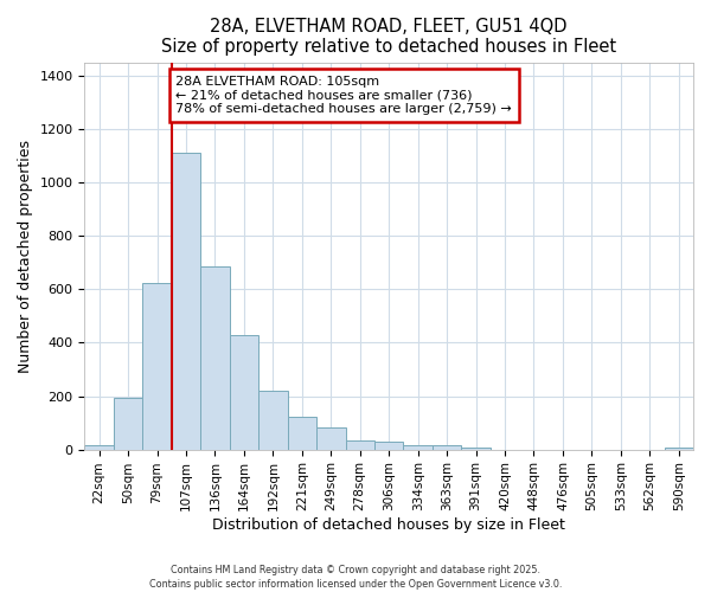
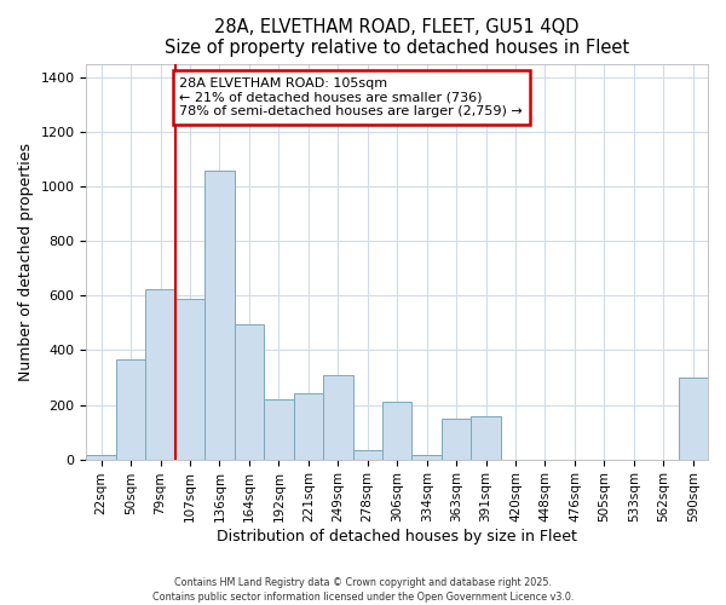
50sqm: 195 -> 365
107sqm: 1113 -> 590
136sqm: 688 -> 1060
164sqm: 430 -> 495
221sqm: 123 -> 240
249sqm: 83 -> 310
306sqm: 28 -> 210
363sqm: 15 -> 150
391sqm: 5 -> 160
590sqm: 5 -> 300
